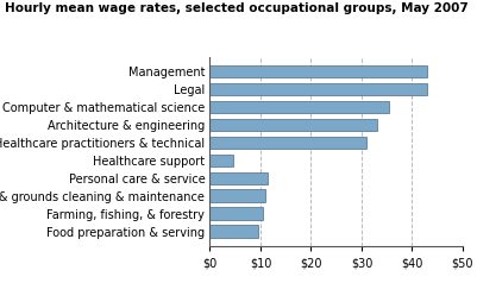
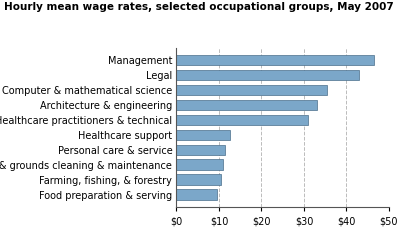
Management: $43.0 -> $46.5
Healthcare support: $4.5 -> $12.5
